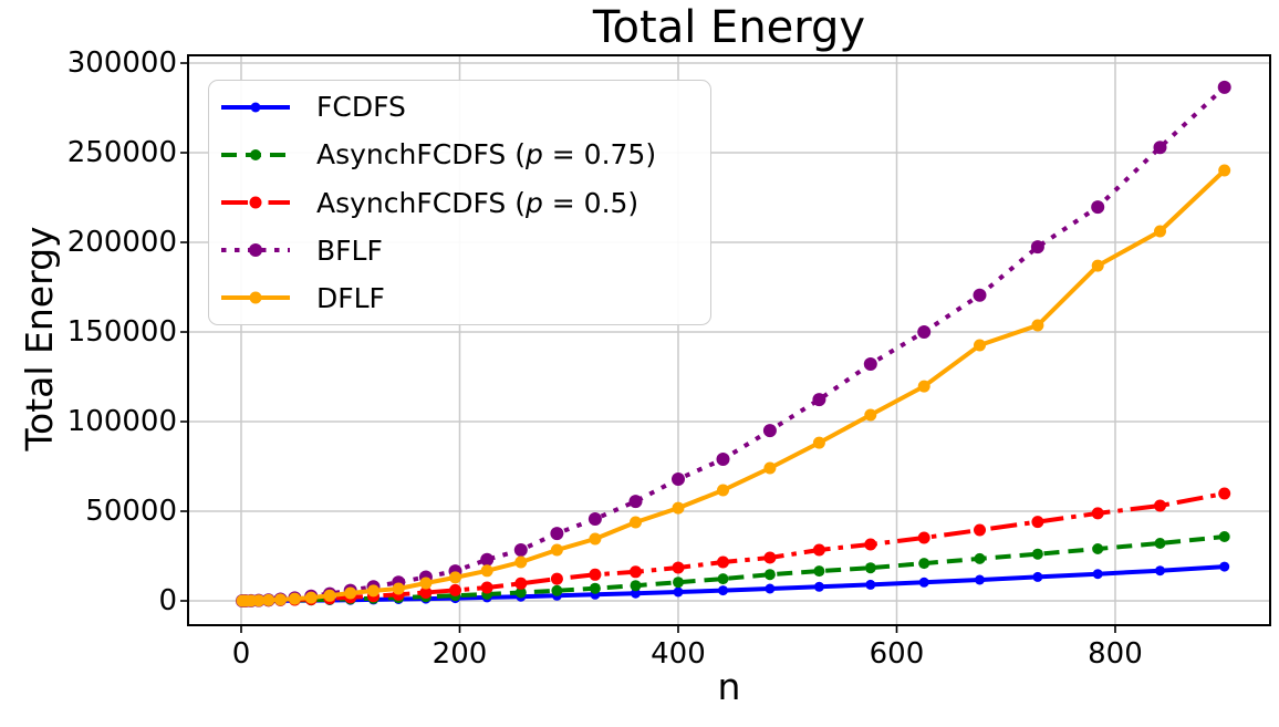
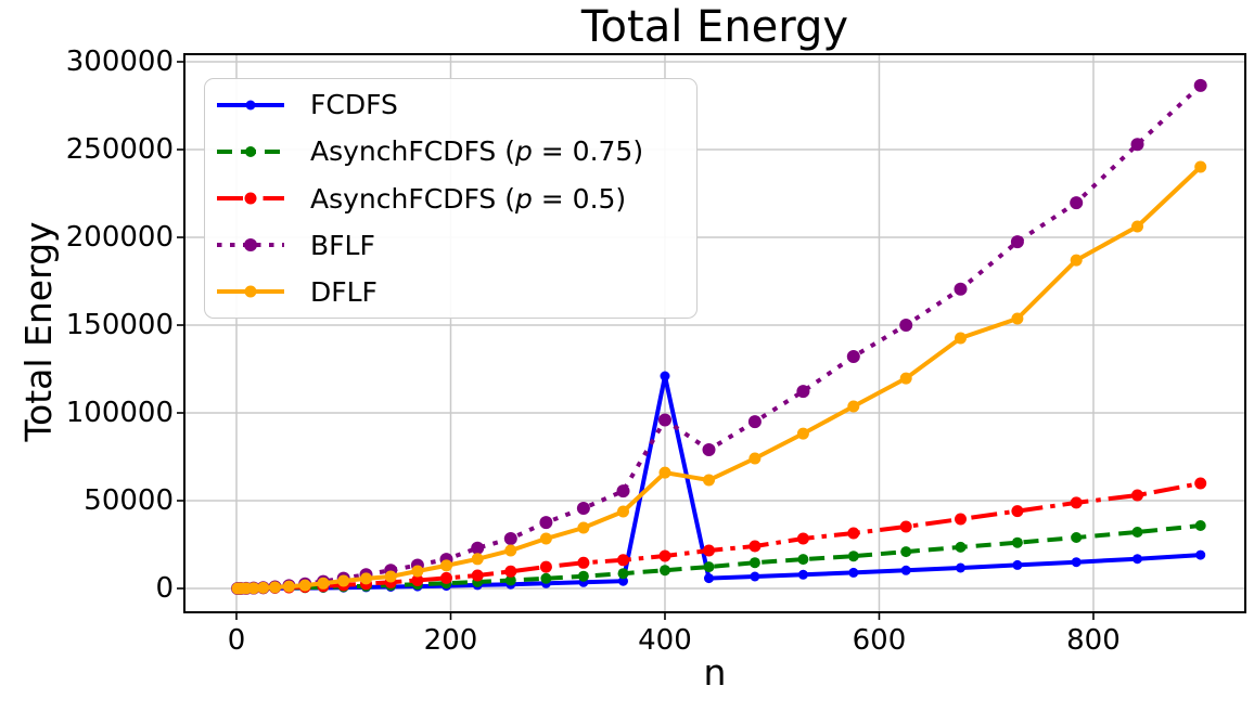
FCDFS/400: 5000 -> 121000
BFLF/400: 68000 -> 96000
DFLF/400: 52000 -> 66000
